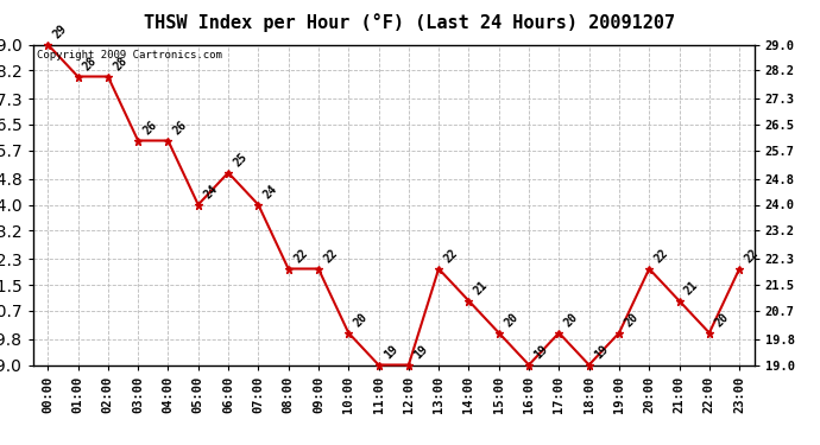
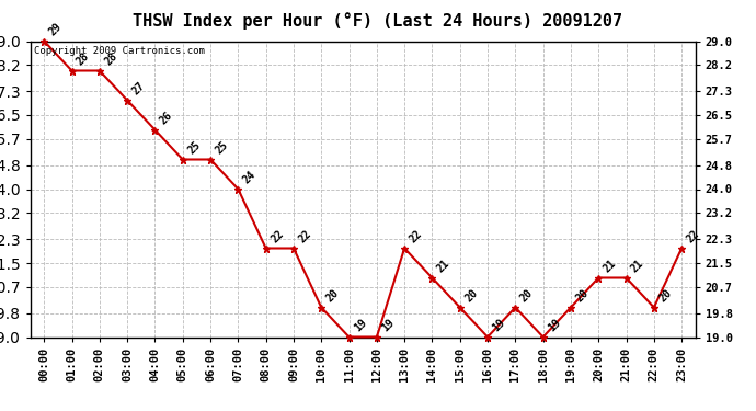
03:00: 26 -> 27
05:00: 24 -> 25
20:00: 22 -> 21
